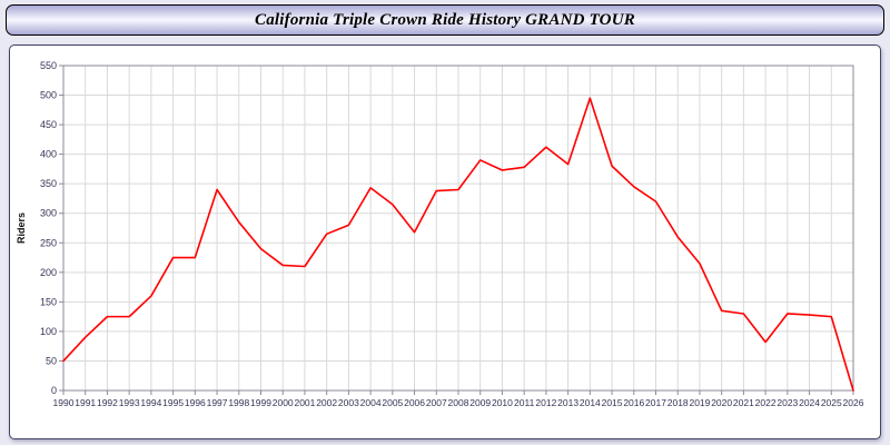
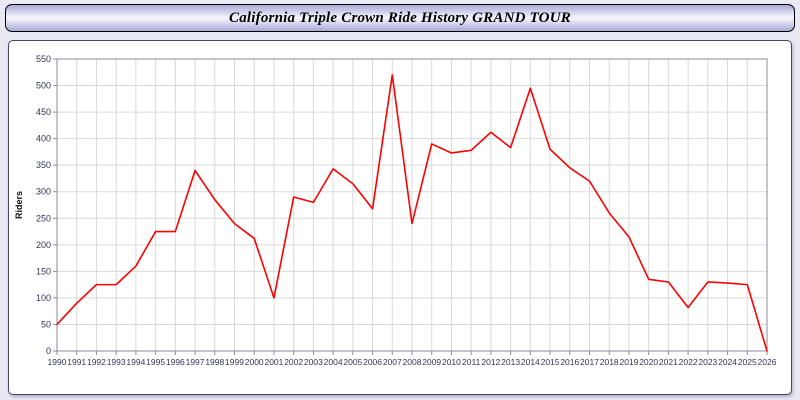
2001: 210 -> 100
2002: 260 -> 290
2007: 340 -> 520
2008: 340 -> 240
